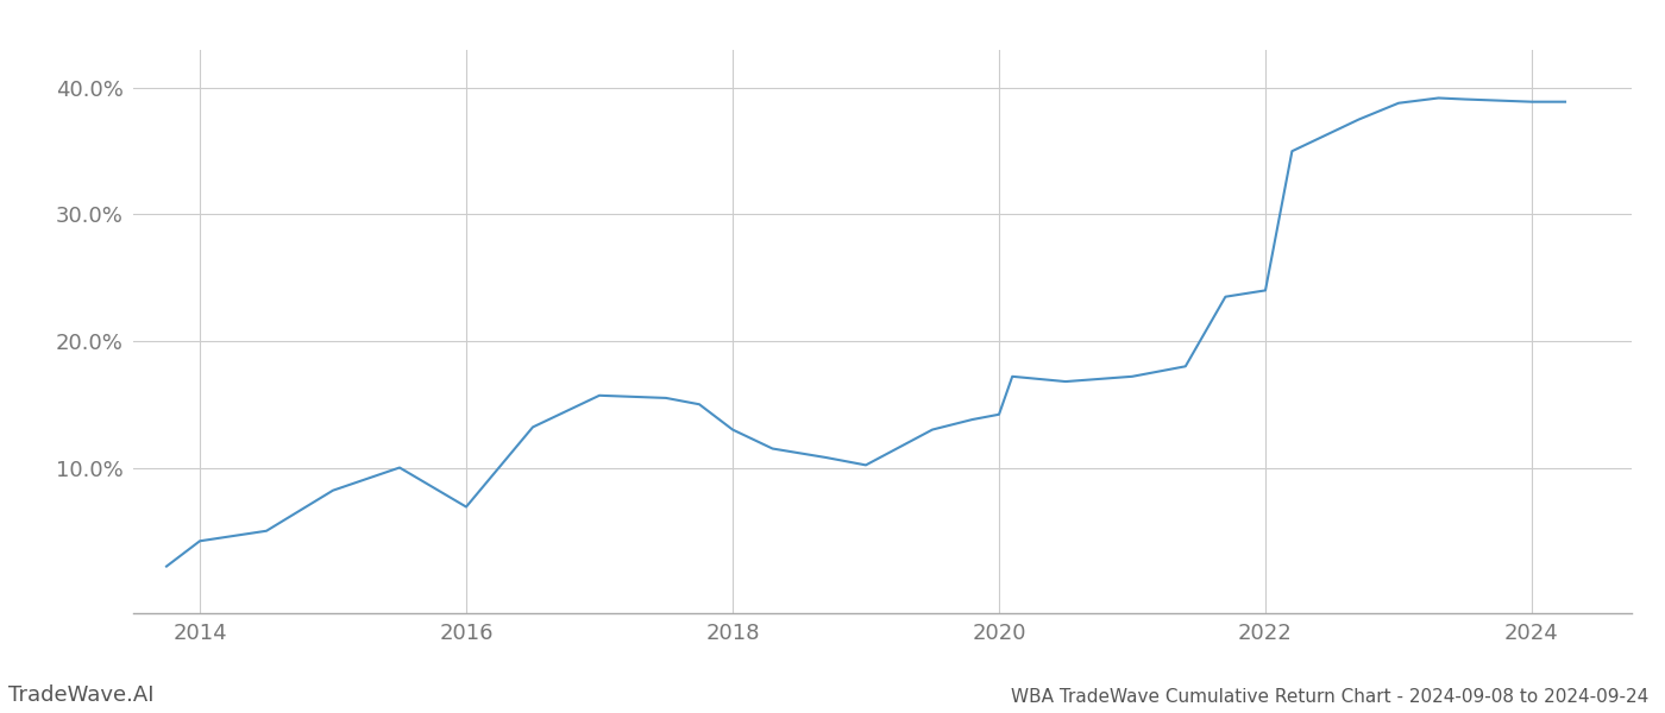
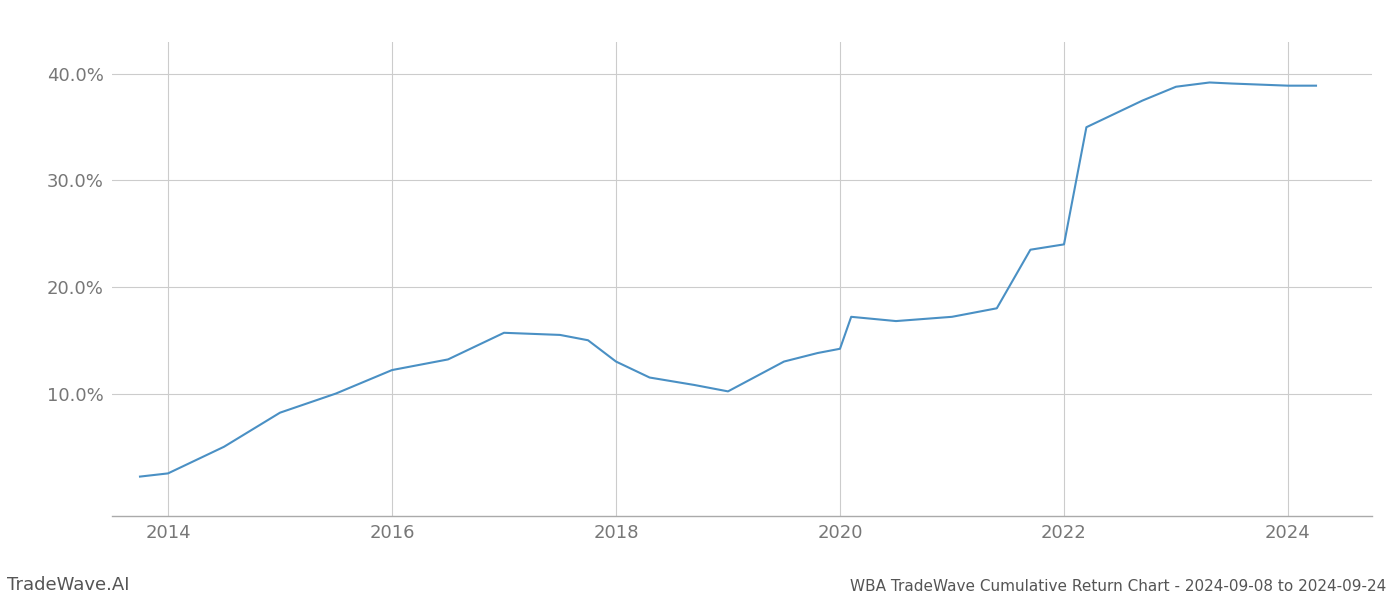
2014: 4.2% -> 2.5%
2016: 6.9% -> 12.2%
